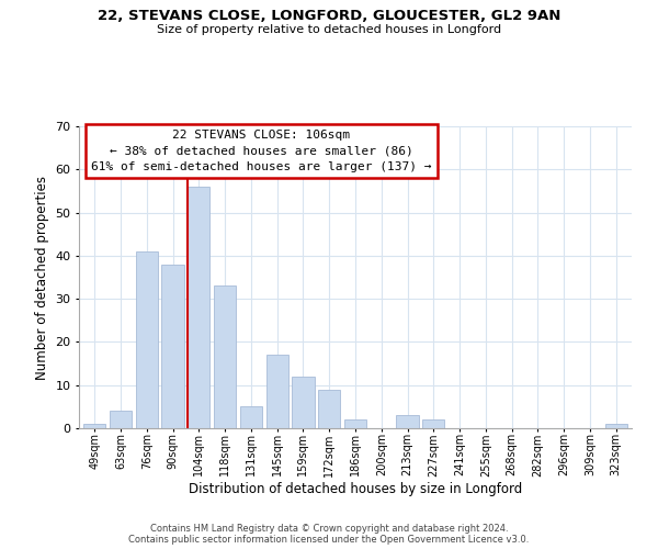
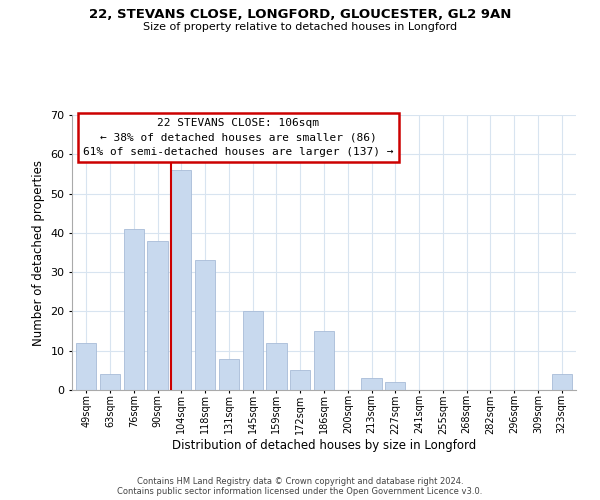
49sqm: 1 -> 12
131sqm: 5 -> 8
145sqm: 17 -> 20
172sqm: 9 -> 5
186sqm: 2 -> 15
323sqm: 1 -> 4
